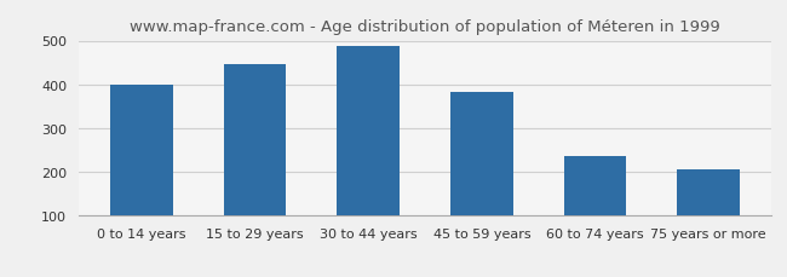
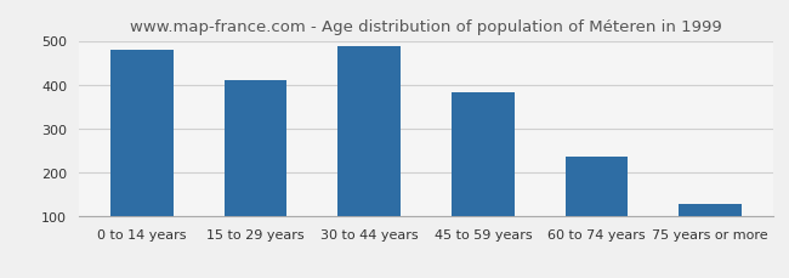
0 to 14 years: 400 -> 478
15 to 29 years: 445 -> 411
75 years or more: 205 -> 129
